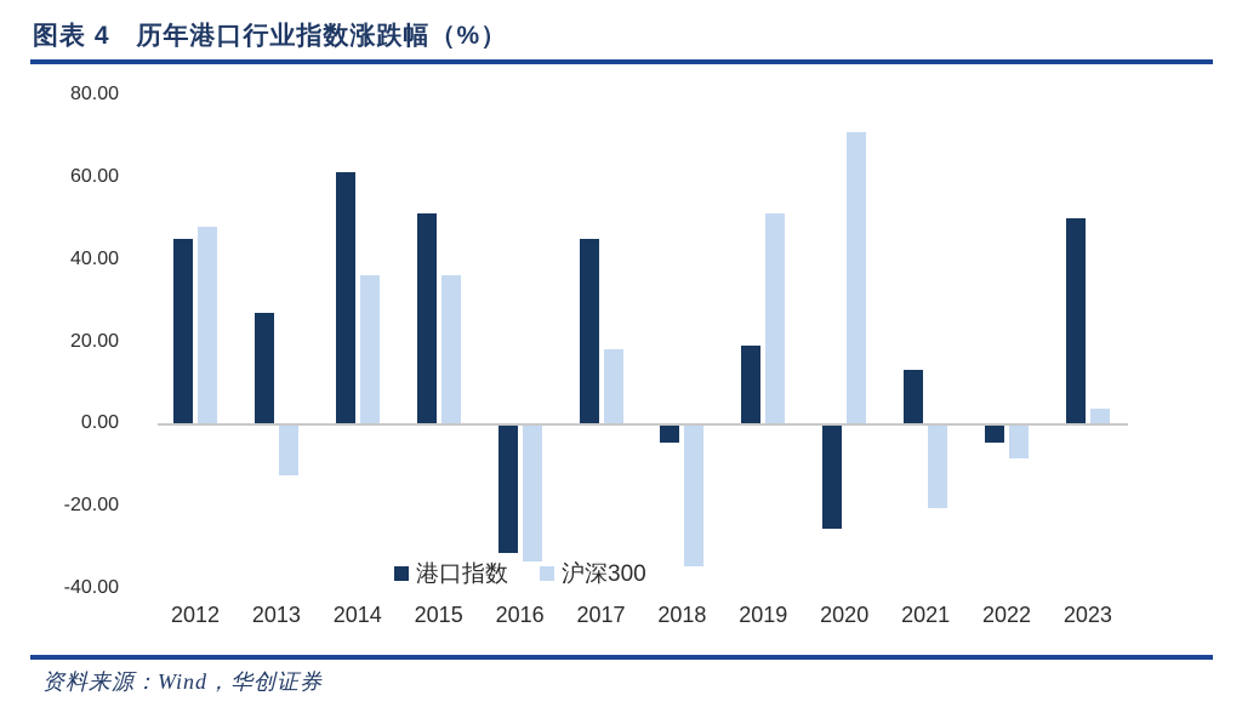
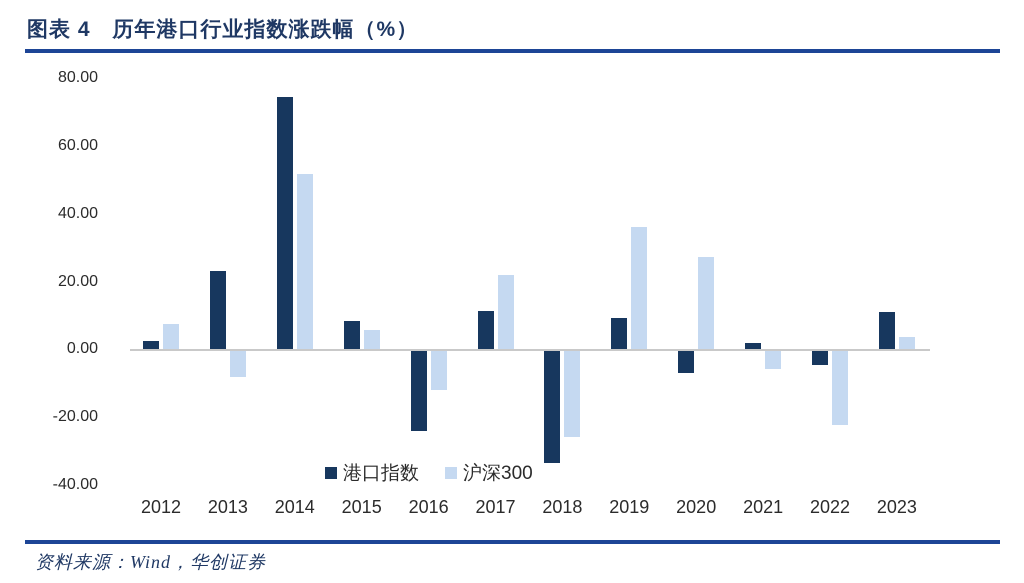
港口指数/2012: 45 -> 2
沪深300/2012: 48 -> 8
港口指数/2013: 27 -> 23
沪深300/2013: -12 -> -8
港口指数/2014: 61 -> 74
沪深300/2014: 36 -> 52
港口指数/2015: 51 -> 8
沪深300/2015: 36 -> 6
港口指数/2016: -31 -> -24
沪深300/2016: -33 -> -11
港口指数/2017: 45 -> 11
沪深300/2017: 18 -> 22
港口指数/2018: -4 -> -33
沪深300/2018: -34 -> -25
港口指数/2019: 19 -> 9
沪深300/2019: 51 -> 36
港口指数/2020: -25 -> -6
沪深300/2020: 71 -> 27
港口指数/2021: 13 -> 2
沪深300/2021: -20 -> -5
沪深300/2022: -8 -> -22
港口指数/2023: 50 -> 11
